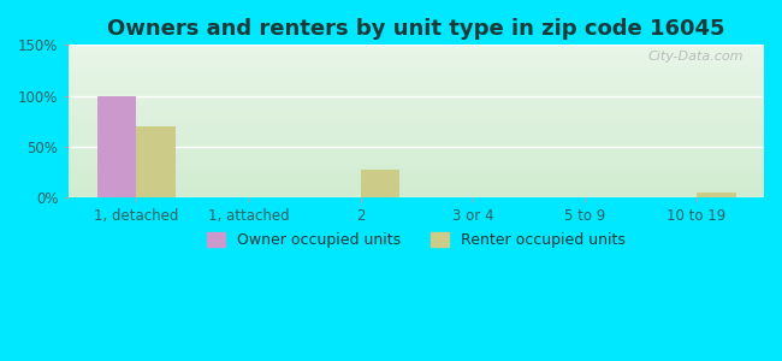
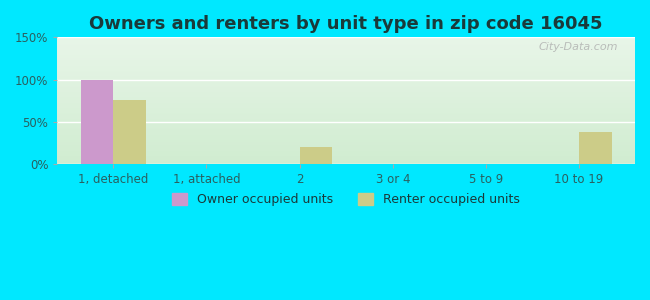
Renter occupied units/1, detached: 70% -> 76%
Renter occupied units/2: 28% -> 20%
Renter occupied units/10 to 19: 5% -> 38%
